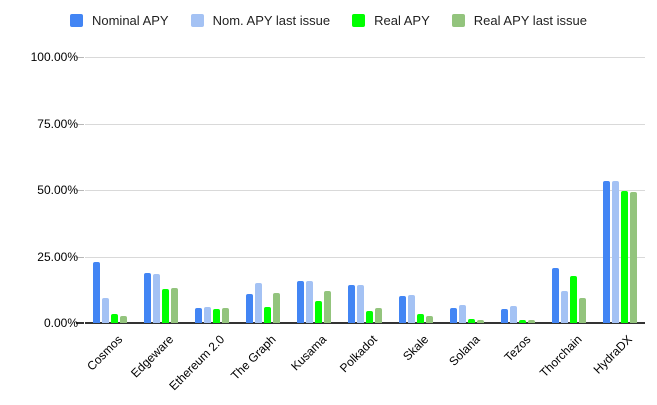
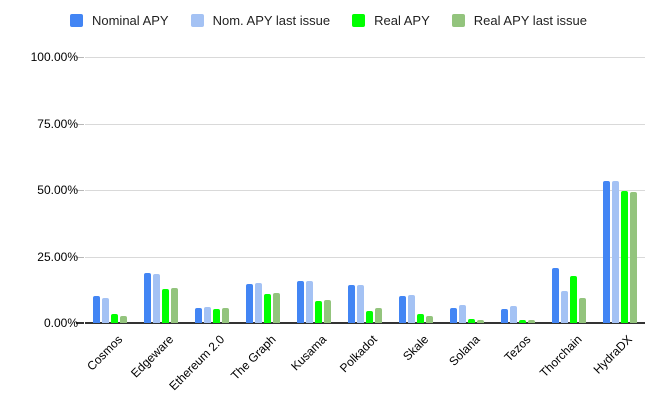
Nominal APY/Cosmos: 23% -> 10%
Nominal APY/The Graph: 11% -> 14%
Real APY/The Graph: 6% -> 11%
Real APY last issue/Kusama: 12% -> 9%
